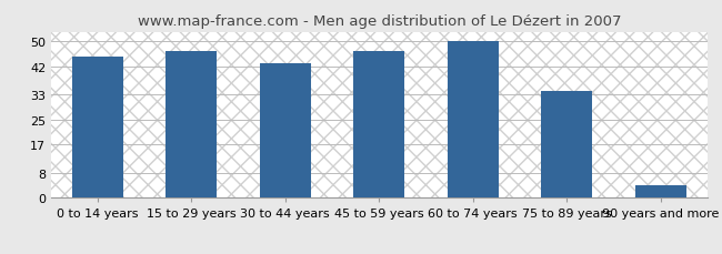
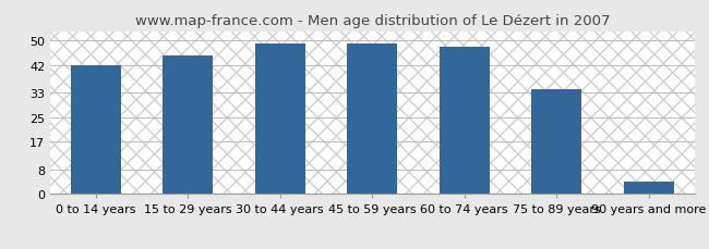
0 to 14 years: 45 -> 42
15 to 29 years: 47 -> 45
30 to 44 years: 43 -> 49
45 to 59 years: 47 -> 49
60 to 74 years: 50 -> 48
